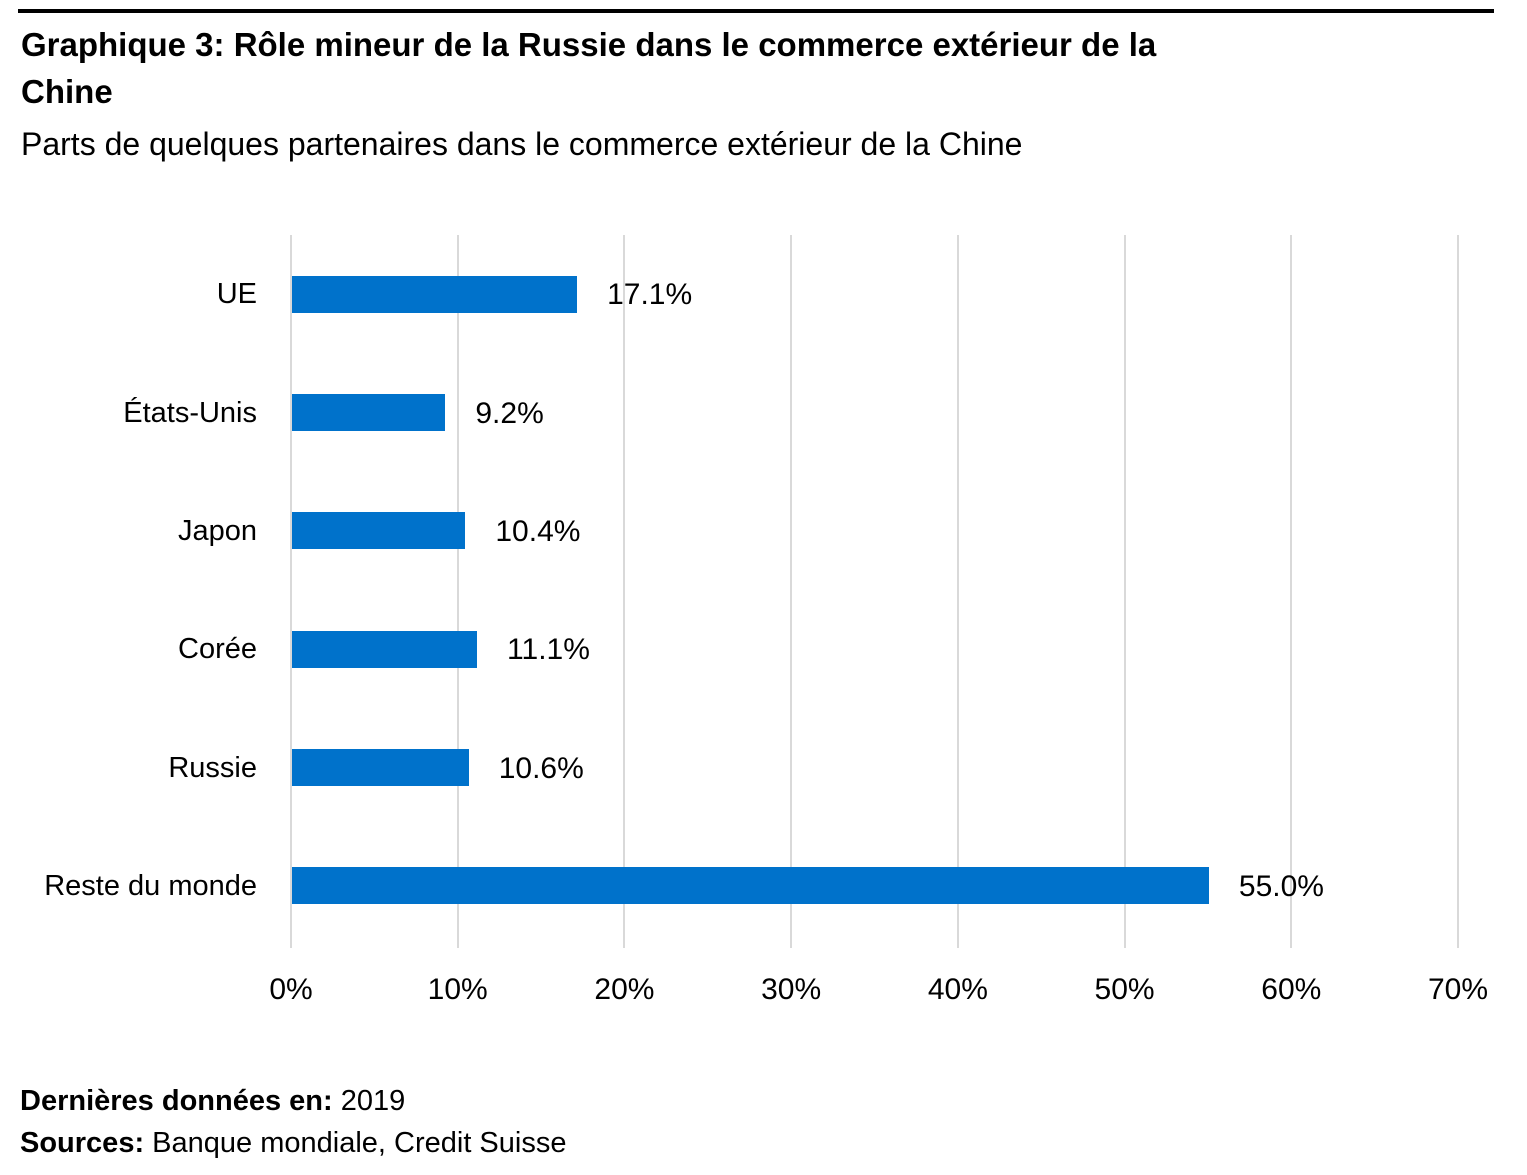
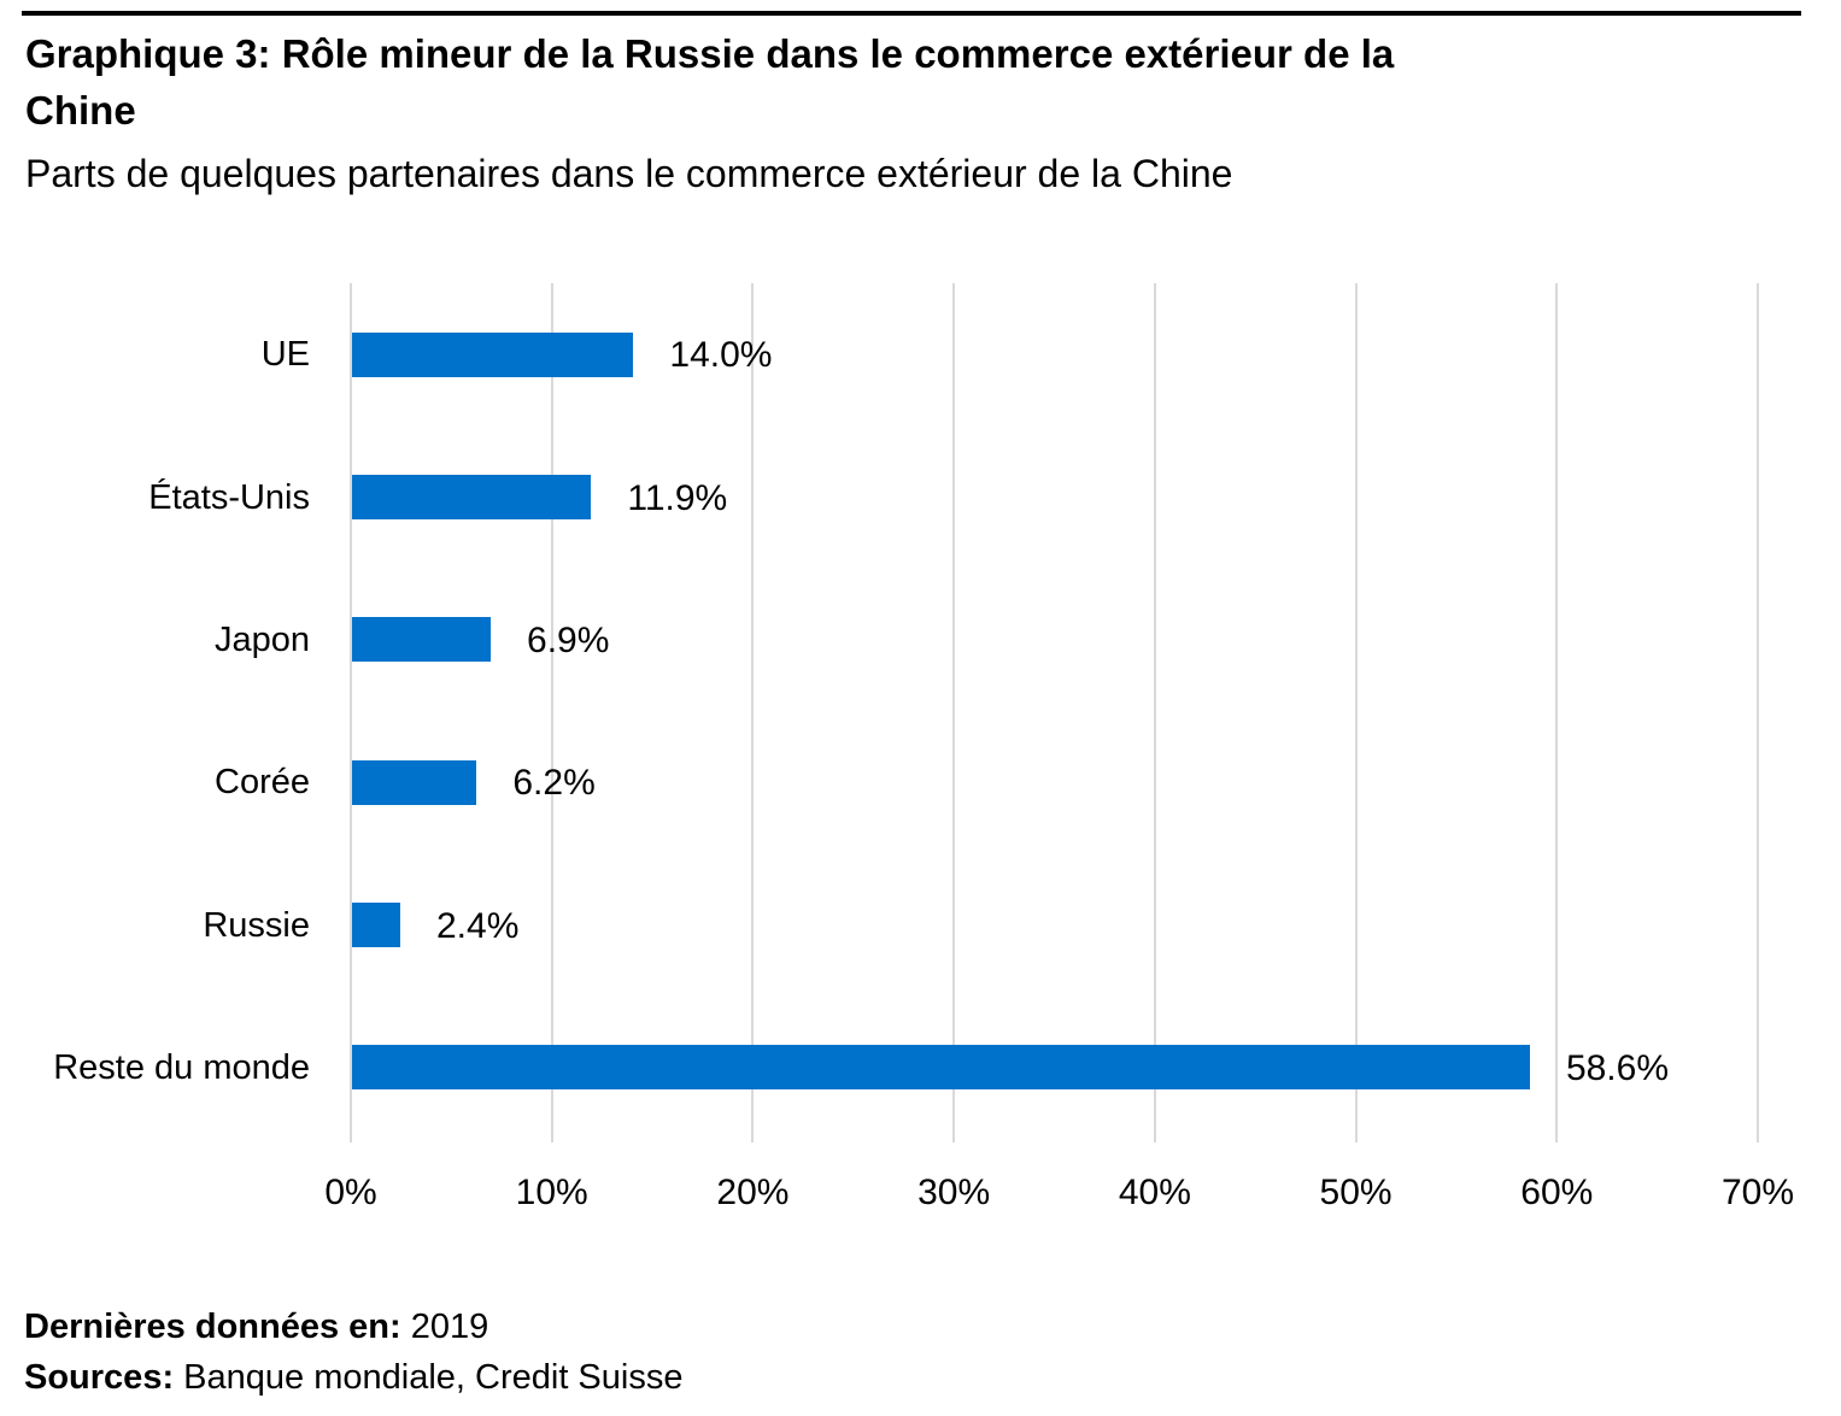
UE: 17.1% -> 14.0%
États-Unis: 9.2% -> 11.9%
Japon: 10.4% -> 6.9%
Corée: 11.1% -> 6.2%
Russie: 10.6% -> 2.4%
Reste du monde: 55.0% -> 58.6%
